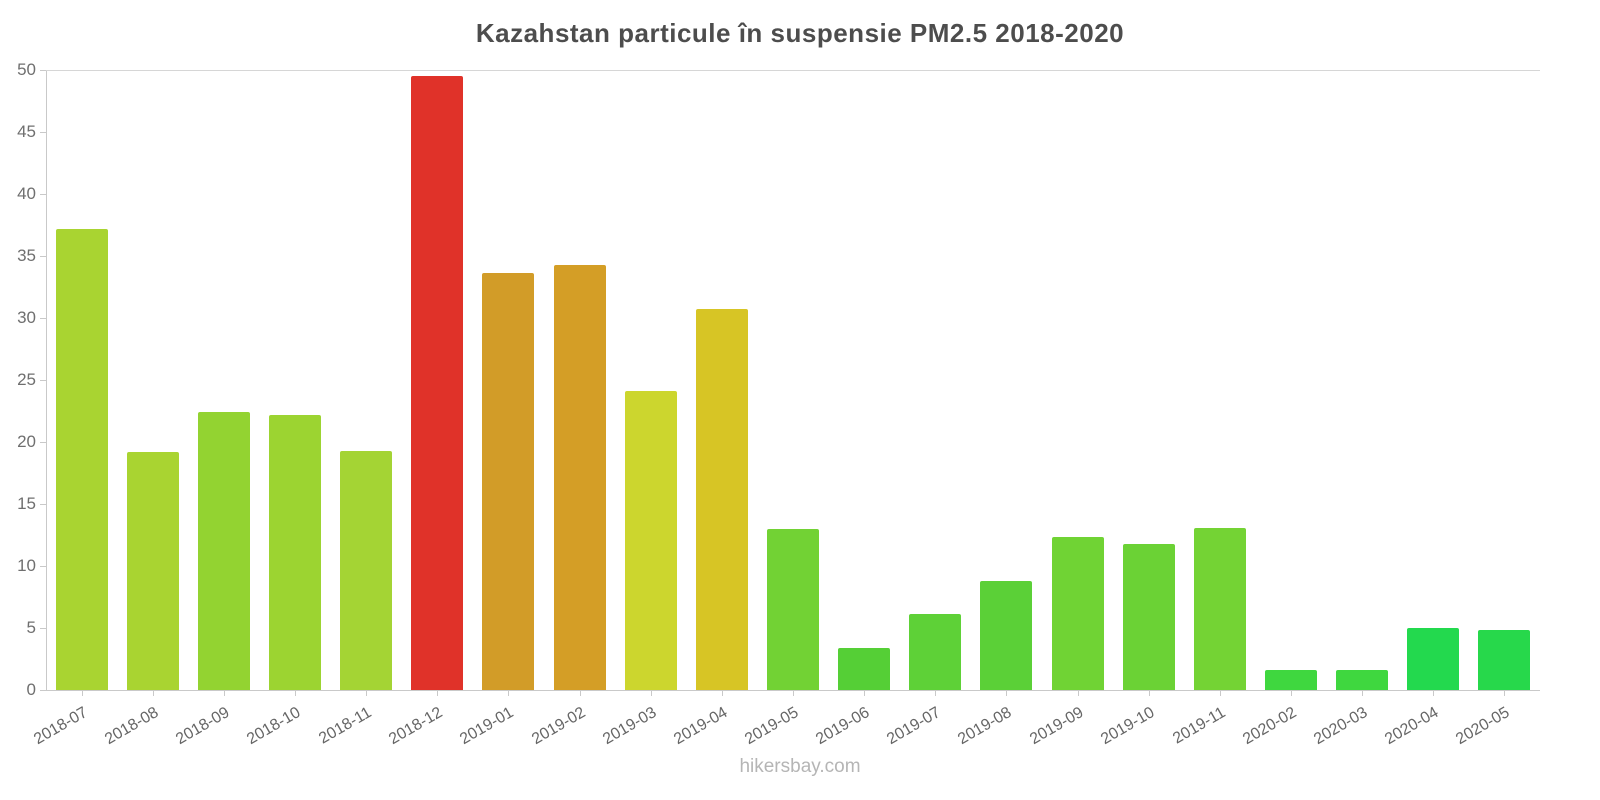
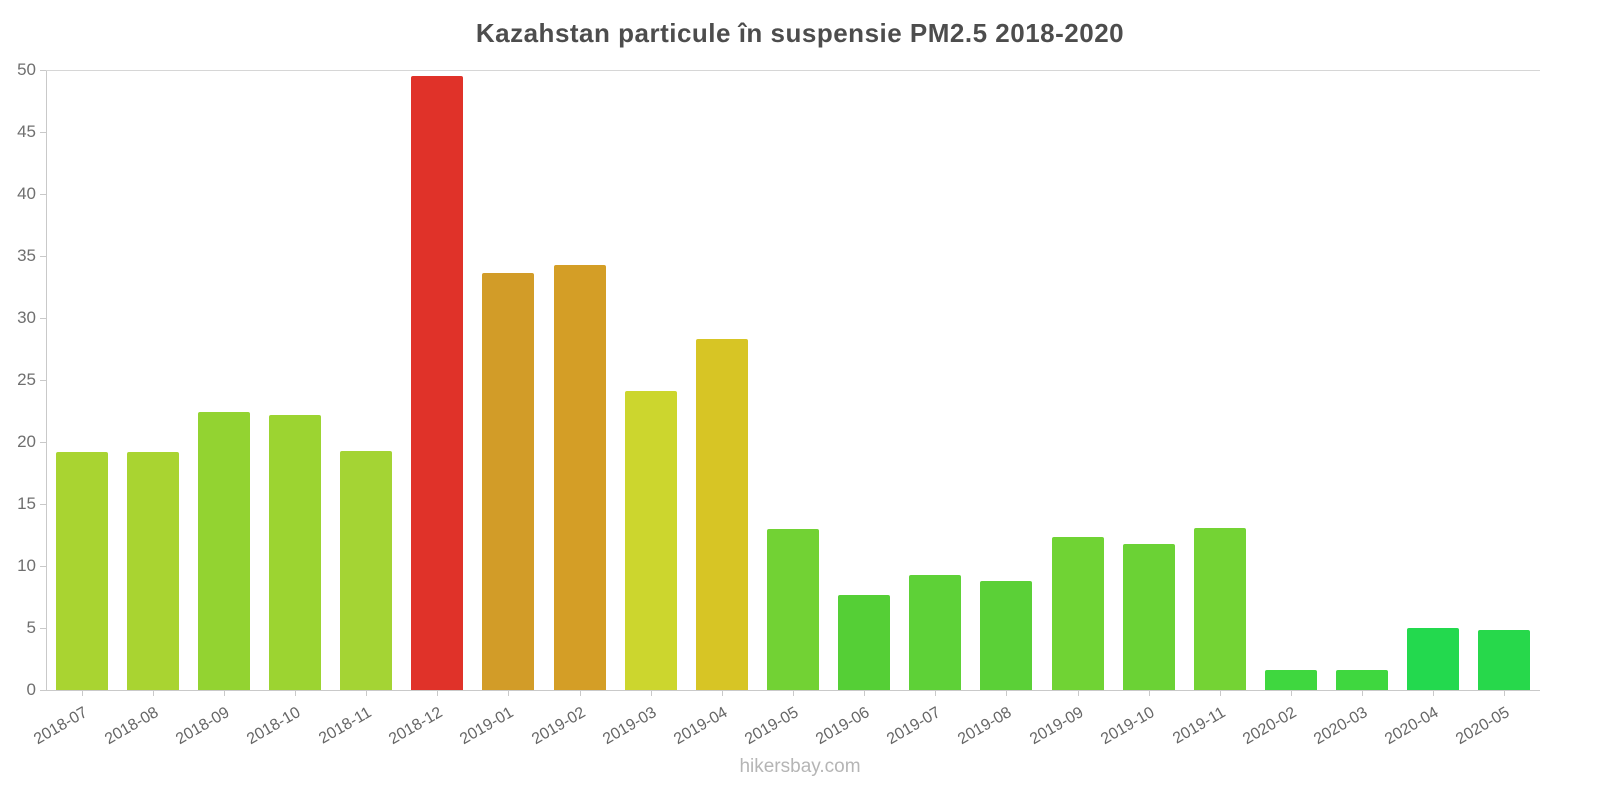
2018-07: 37.2 -> 19.2
2019-04: 30.7 -> 28.3
2019-06: 3.4 -> 7.7
2019-07: 6.1 -> 9.3
